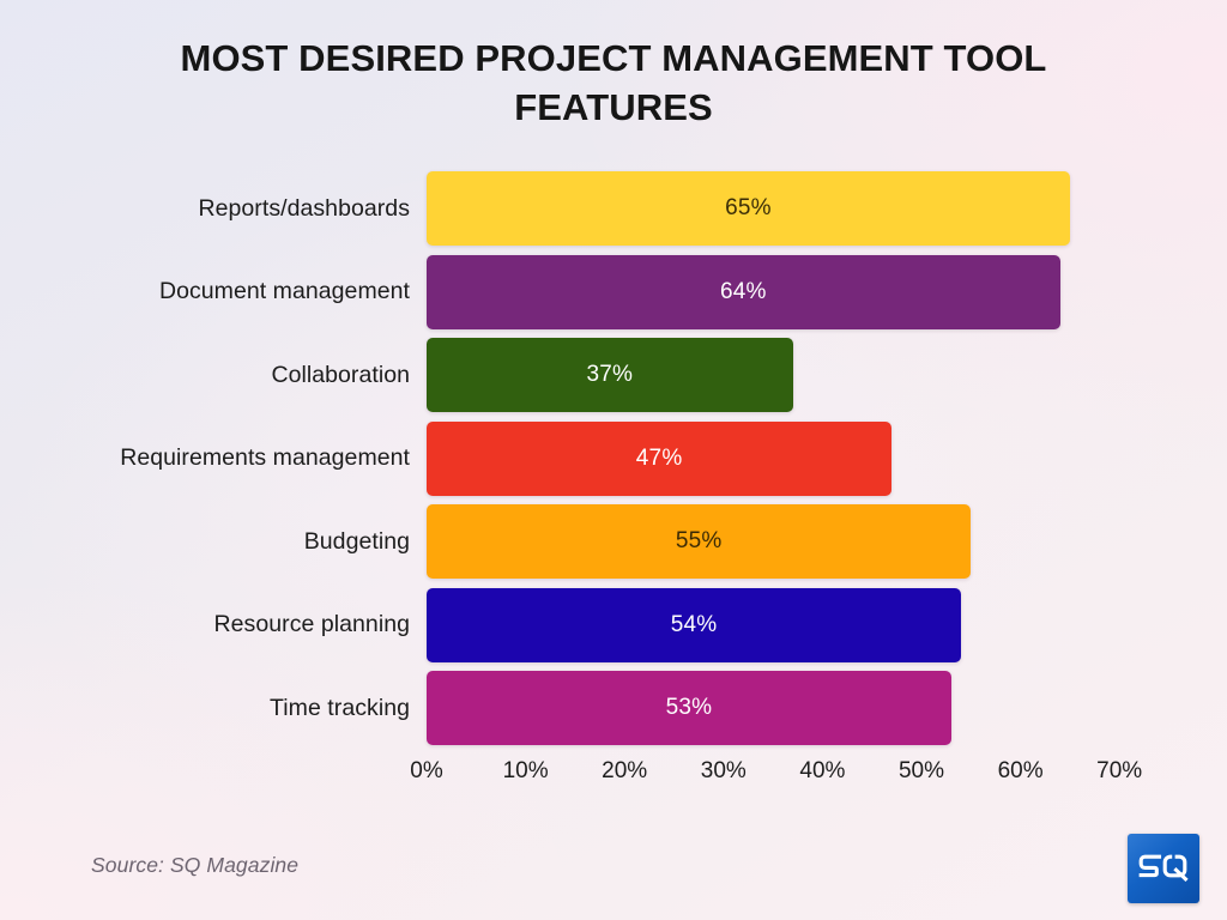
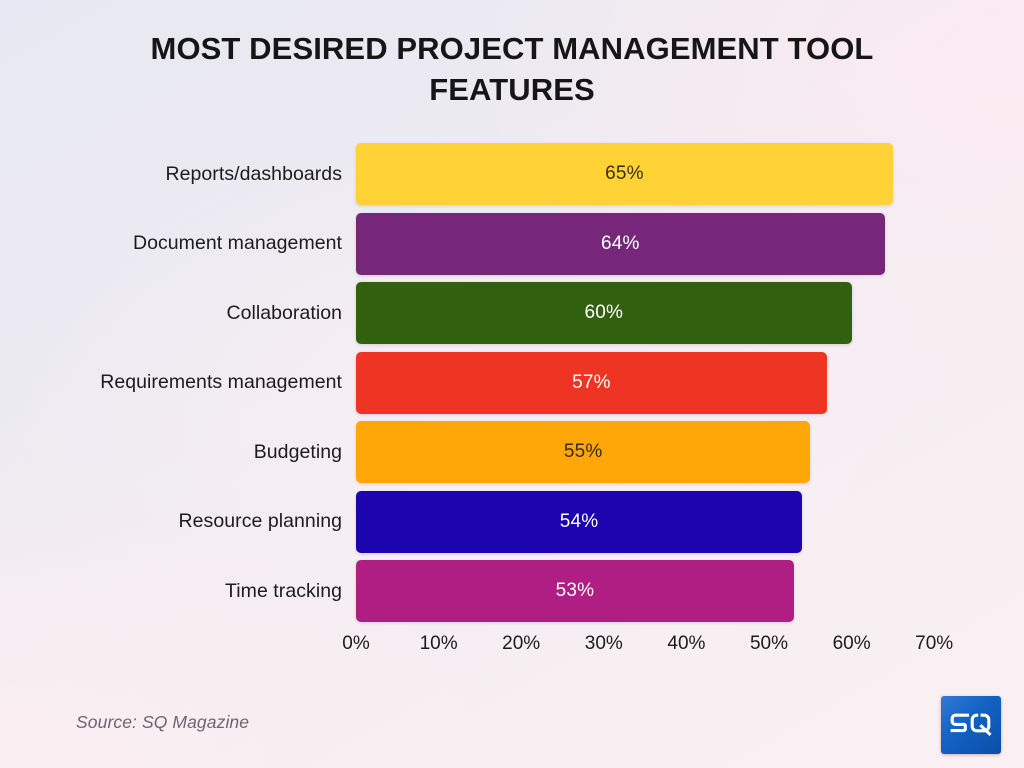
Collaboration: 37% -> 60%
Requirements management: 47% -> 57%
